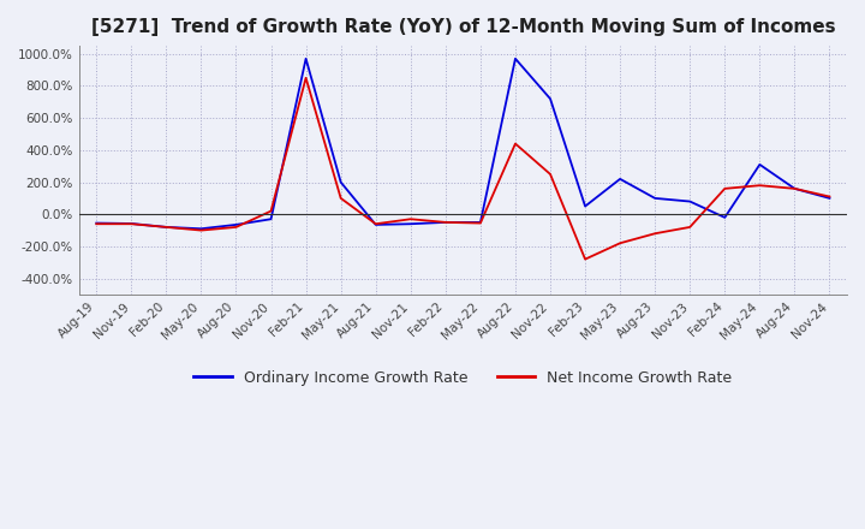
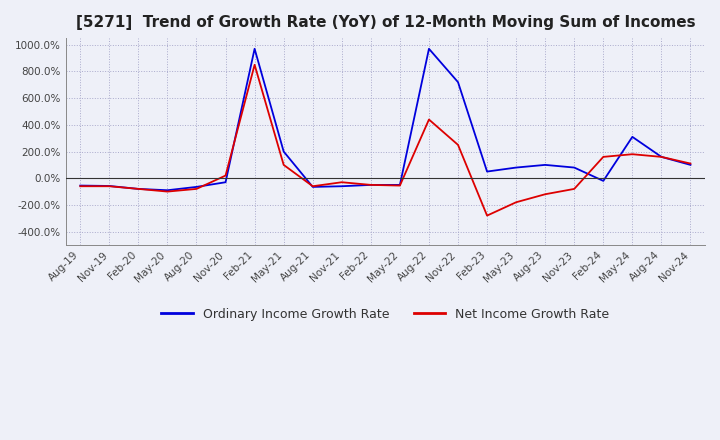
Ordinary Income Growth Rate/May-23: 220% -> 80%
